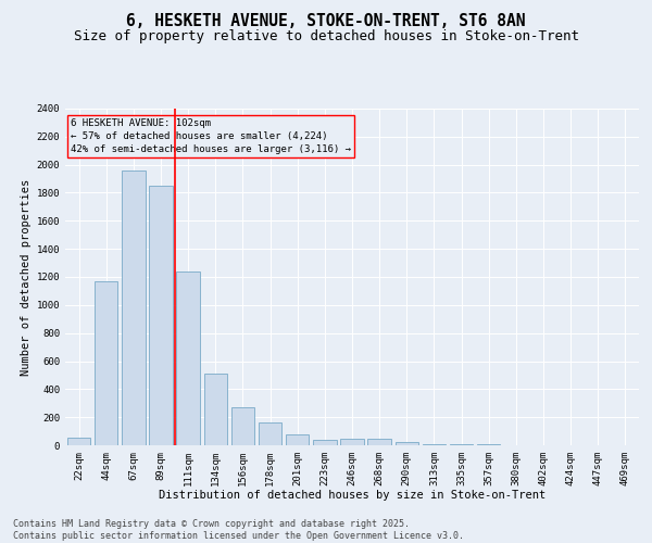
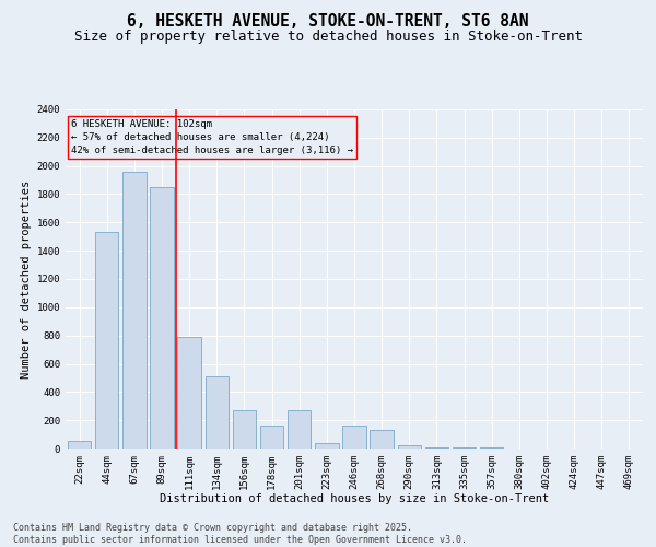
44sqm: 1170 -> 1530
111sqm: 1240 -> 790
201sqm: 80 -> 270
246sqm: 40 -> 160
268sqm: 40 -> 130
